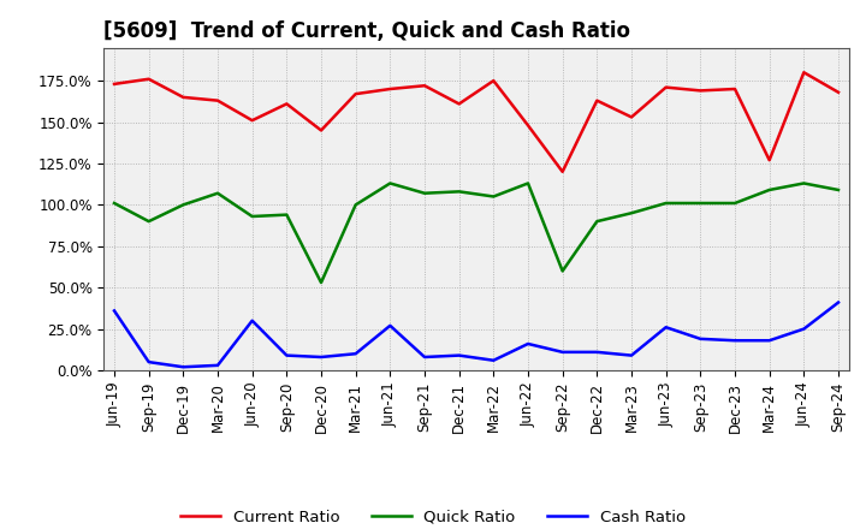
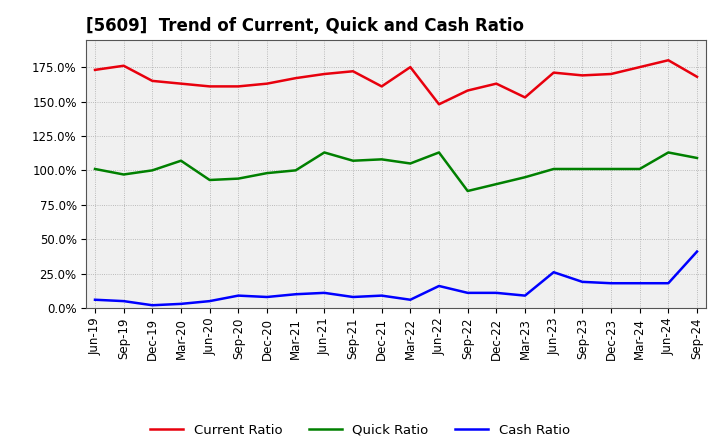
Cash Ratio/Jun-19: 36% -> 6%
Quick Ratio/Sep-19: 90% -> 97%
Current Ratio/Jun-20: 151% -> 161%
Cash Ratio/Jun-20: 30% -> 5%
Current Ratio/Dec-20: 145% -> 163%
Quick Ratio/Dec-20: 53% -> 98%
Cash Ratio/Jun-21: 27% -> 11%
Current Ratio/Sep-22: 120% -> 158%
Quick Ratio/Sep-22: 60% -> 85%
Current Ratio/Mar-24: 127% -> 175%
Quick Ratio/Mar-24: 109% -> 101%
Cash Ratio/Jun-24: 25% -> 18%
